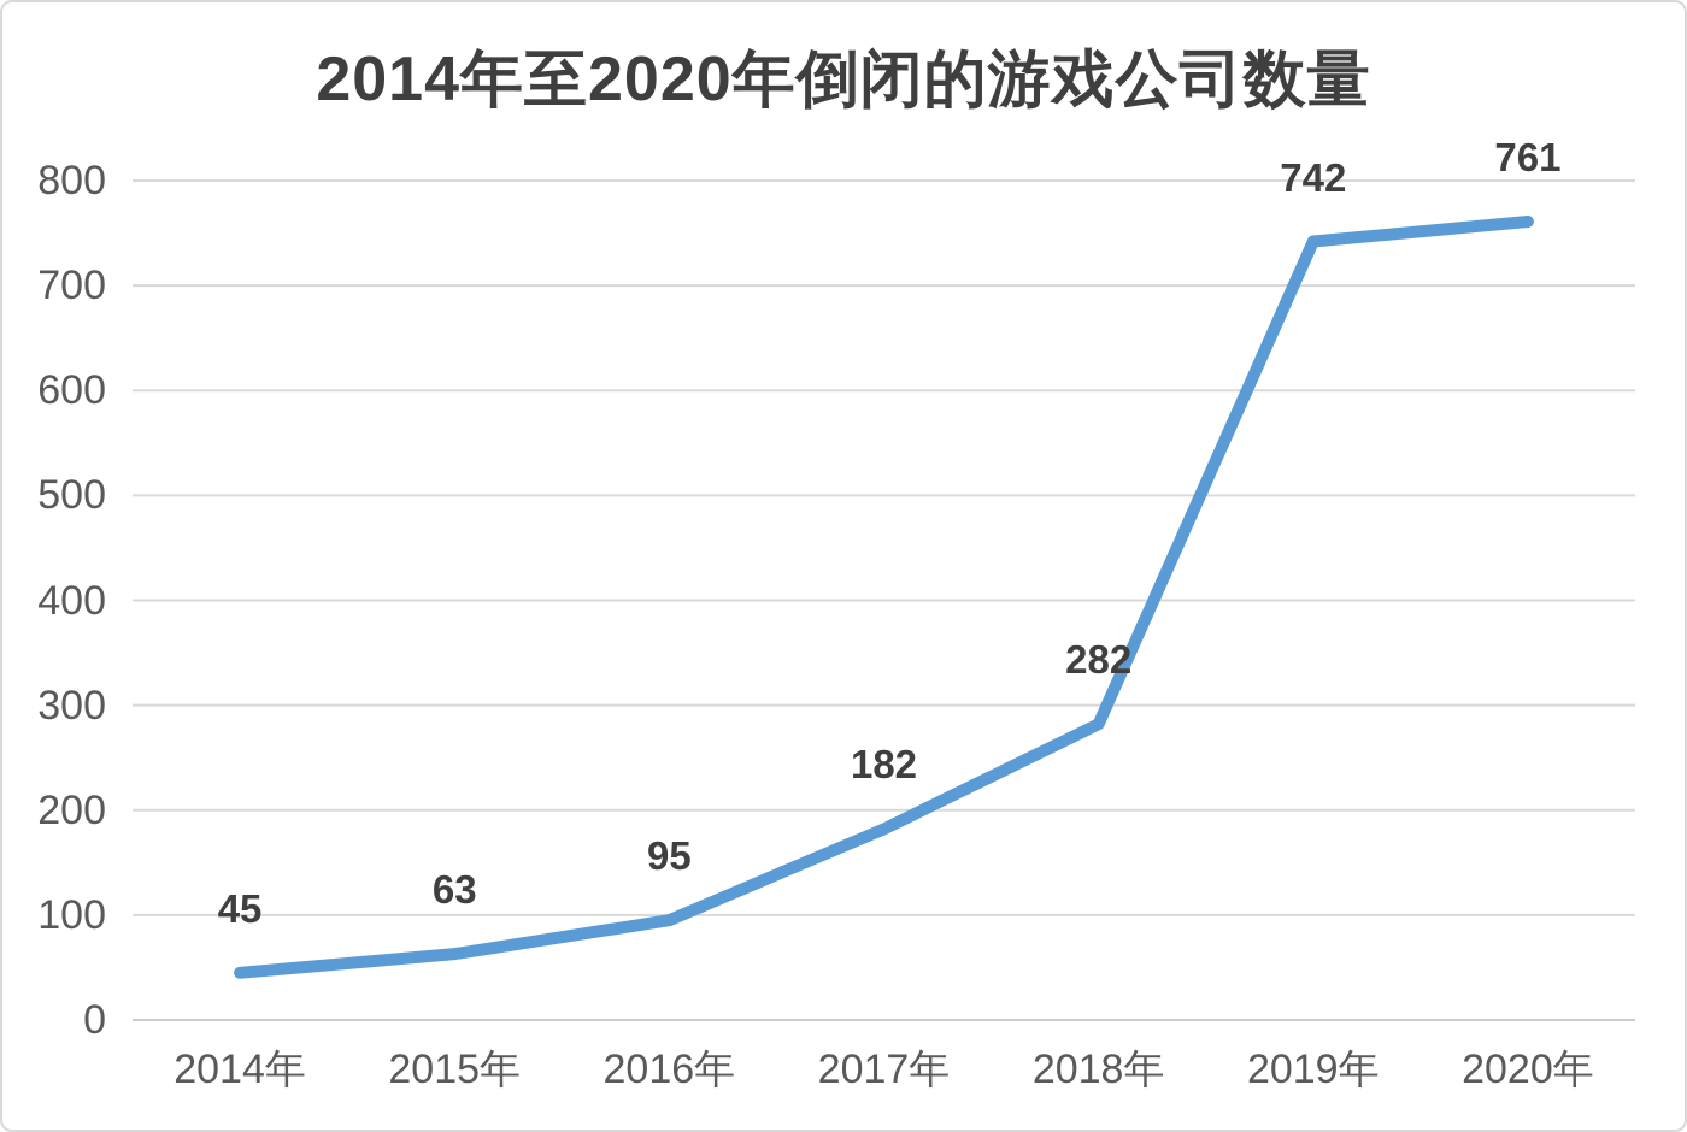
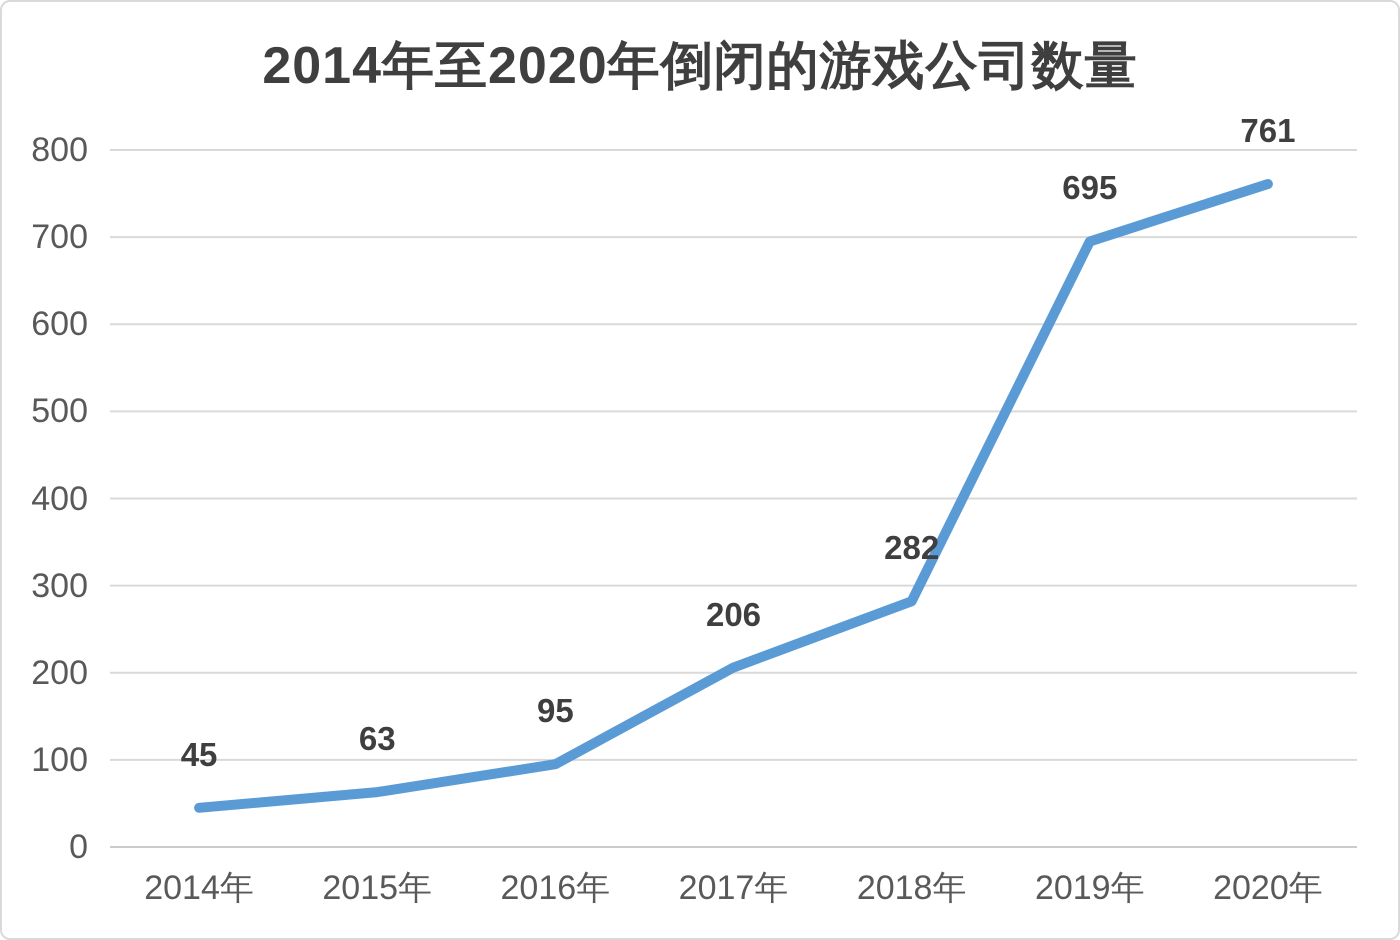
2017年: 182 -> 206
2019年: 742 -> 695
